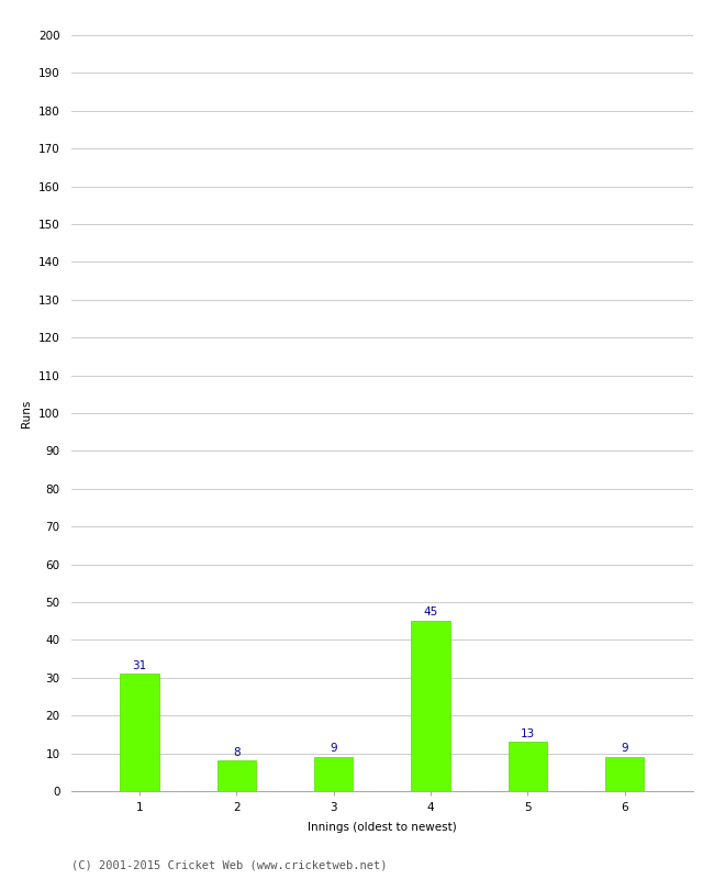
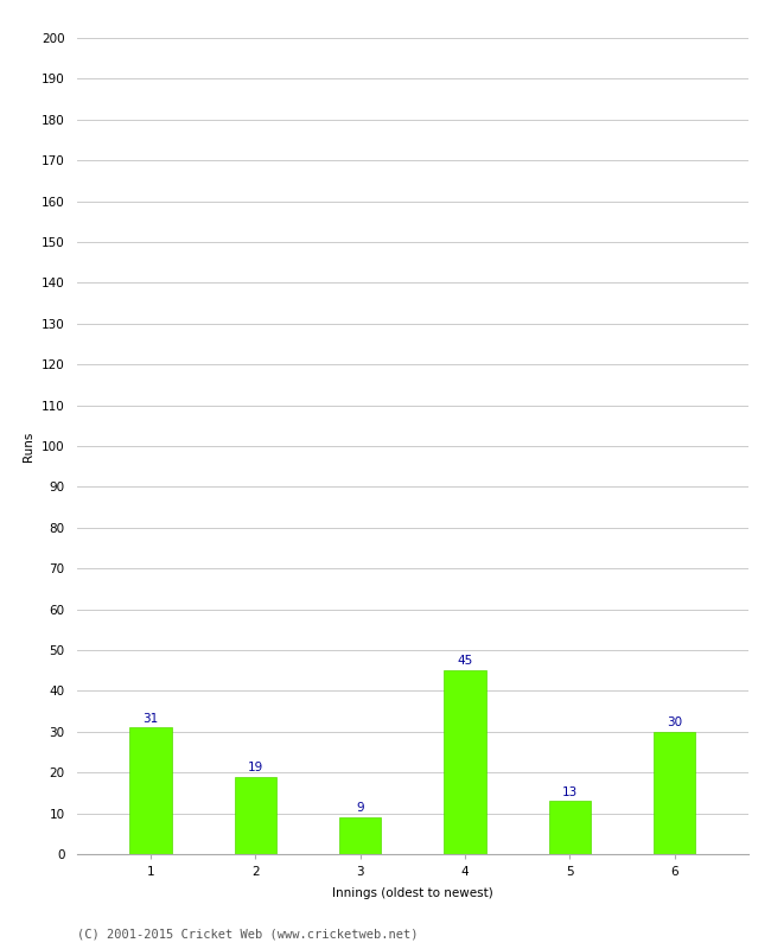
2: 8 -> 19
6: 9 -> 30
